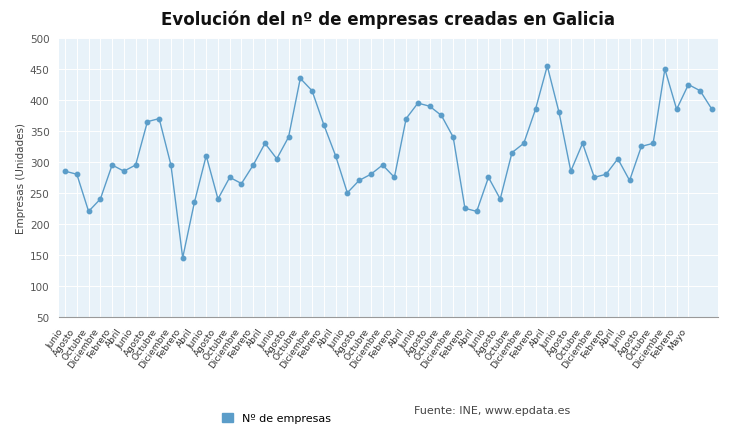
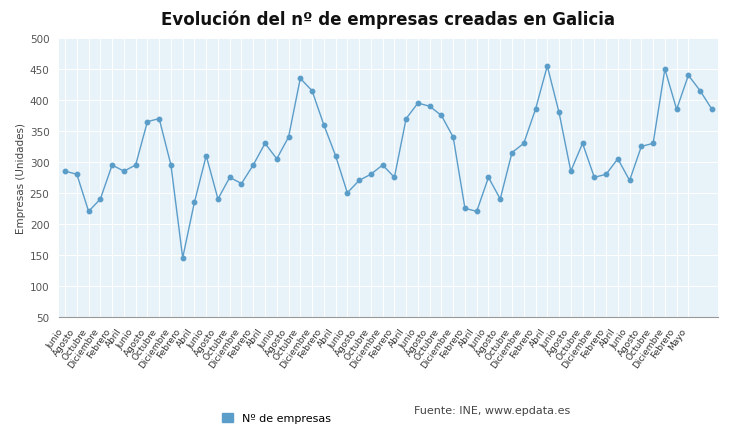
Mayo: 425 -> 440
